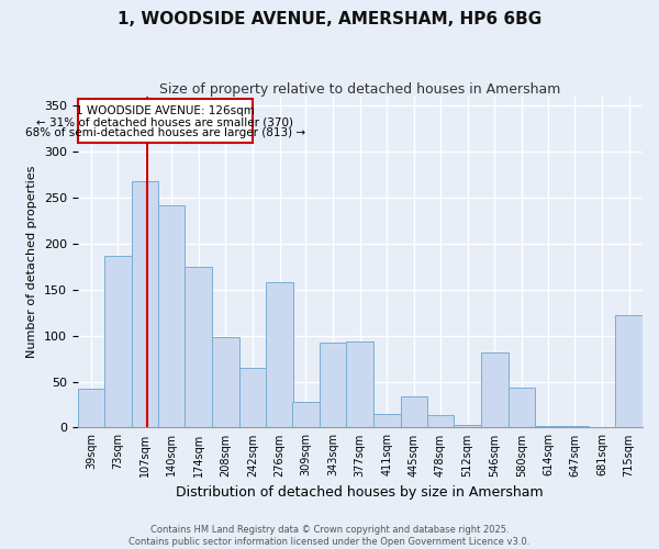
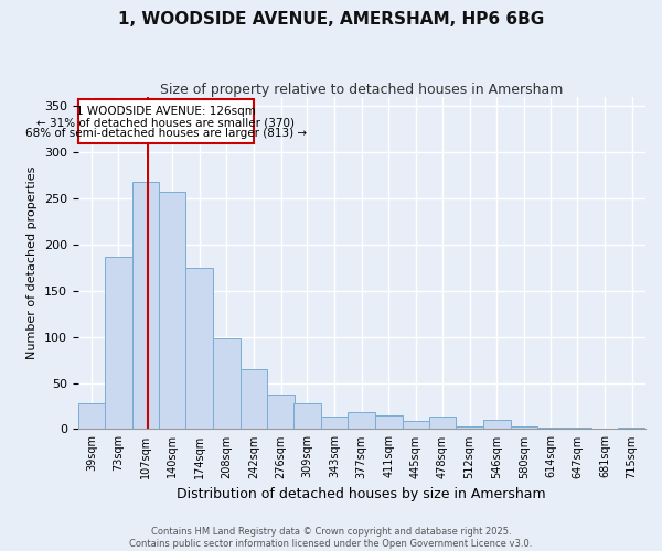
39sqm: 42 -> 28
140sqm: 242 -> 257
276sqm: 158 -> 38
343sqm: 92 -> 14
377sqm: 94 -> 18
445sqm: 34 -> 9
546sqm: 82 -> 10
580sqm: 44 -> 3
715sqm: 122 -> 2
